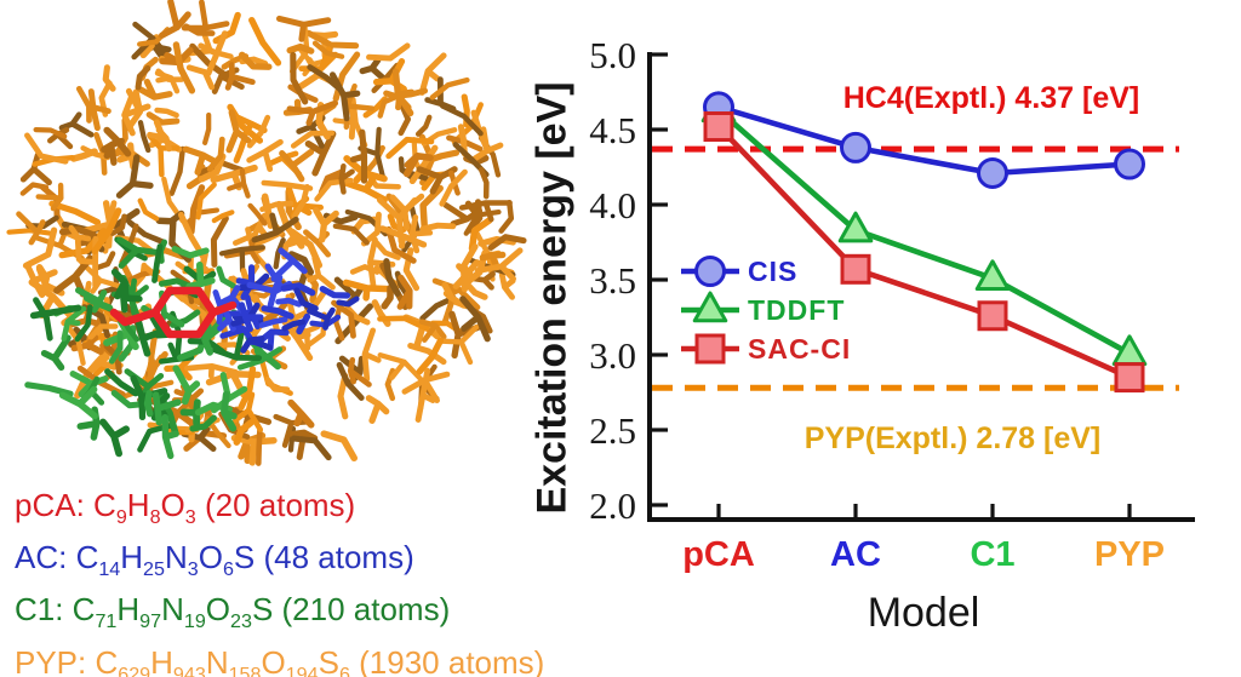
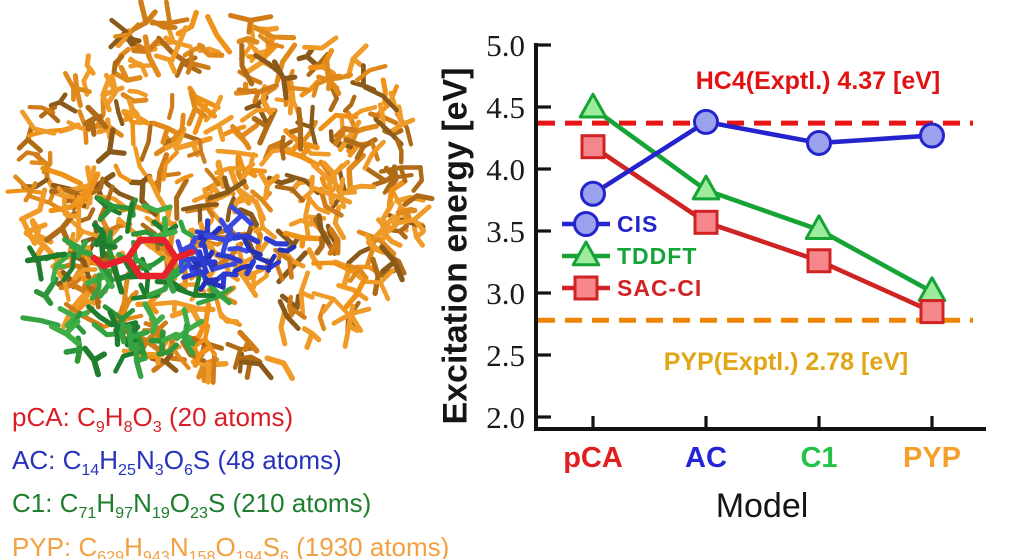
CIS/pCA: 4.65 -> 3.80
TDDFT/pCA: 4.63 -> 4.49
SAC-CI/pCA: 4.52 -> 4.18
